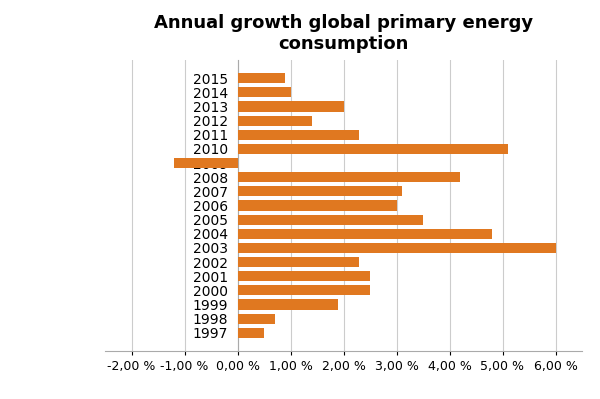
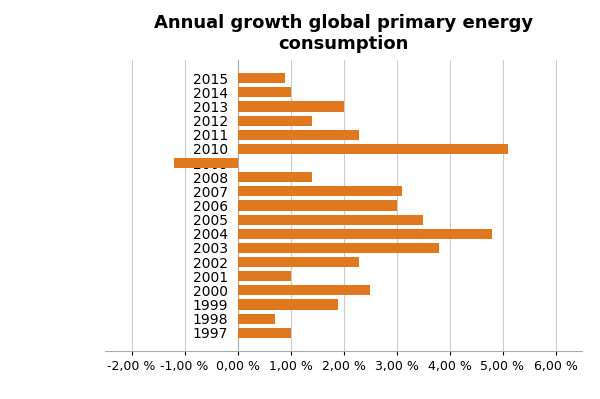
2008: 4,2 % -> 1,4 %
2003: 6,0 % -> 3,8 %
2001: 2,5 % -> 1,0 %
1997: 0,5 % -> 1,0 %
